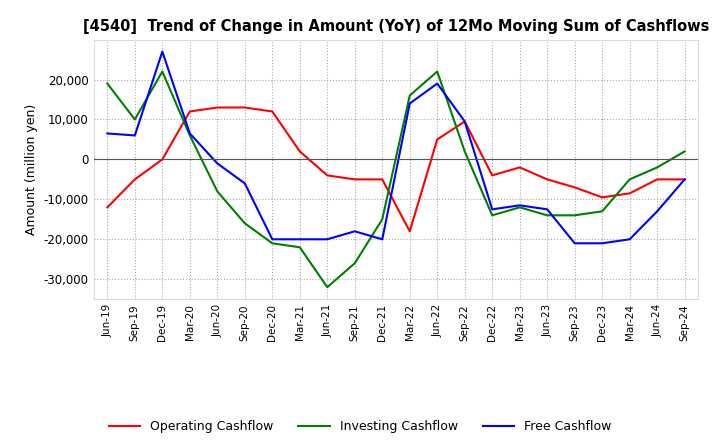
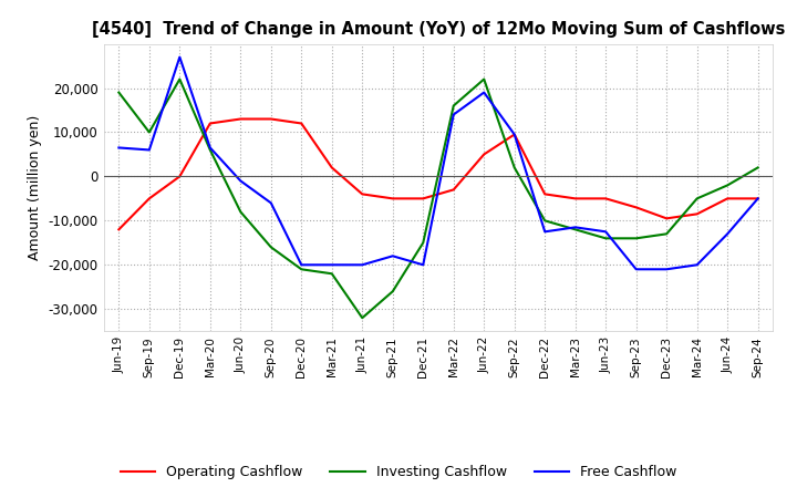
Operating Cashflow/Mar-22: -18,000 -> -3,000
Investing Cashflow/Dec-22: -14,000 -> -10,000
Operating Cashflow/Mar-23: -2,000 -> -5,000
